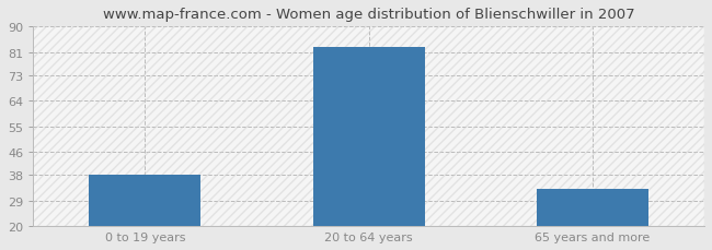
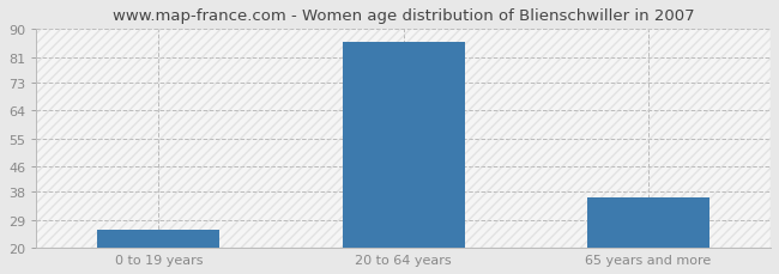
0 to 19 years: 38 -> 26
20 to 64 years: 83 -> 86
65 years and more: 33 -> 36
